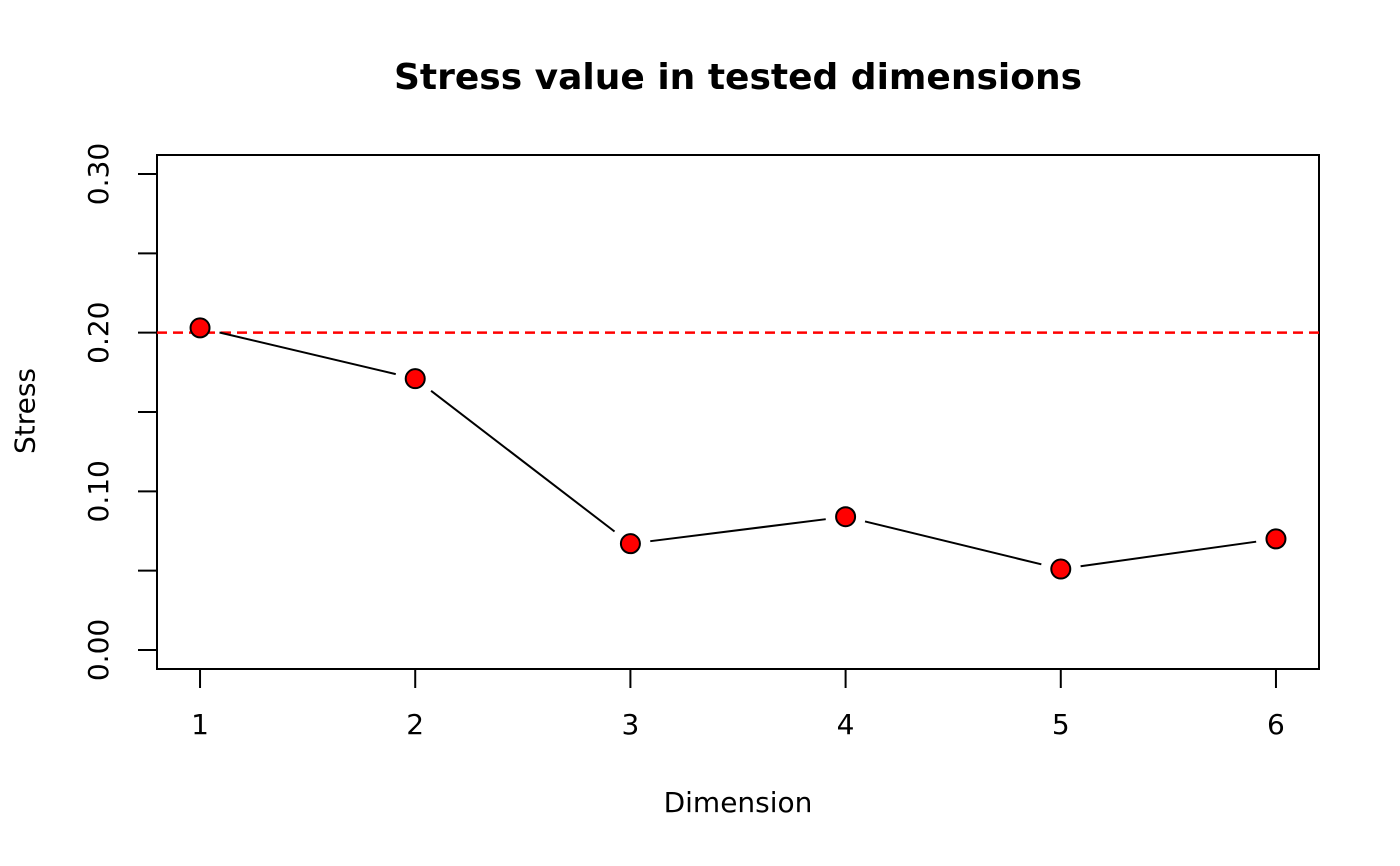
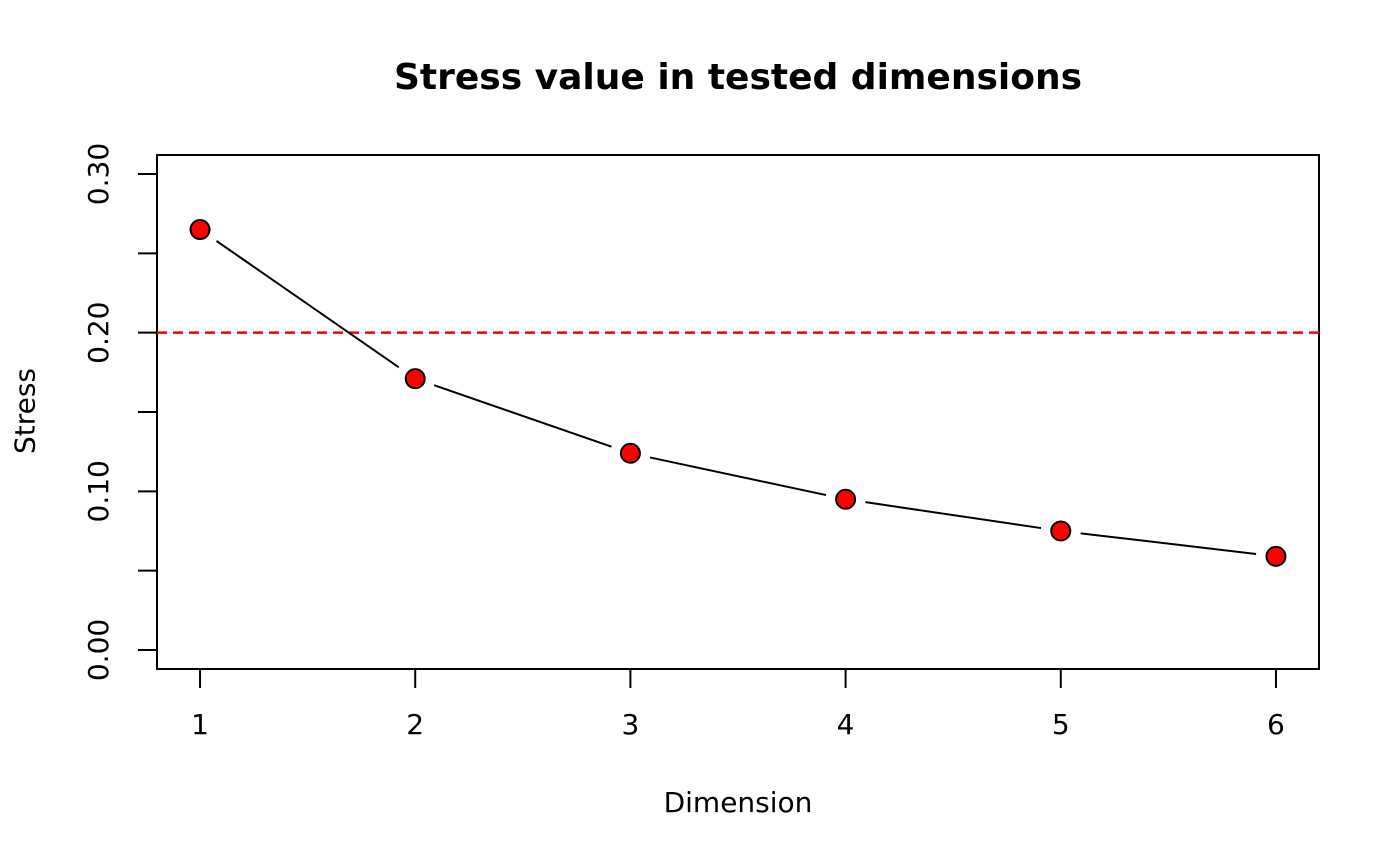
1: 0.203 -> 0.265
3: 0.067 -> 0.124
4: 0.084 -> 0.095
5: 0.051 -> 0.075
6: 0.070 -> 0.059
